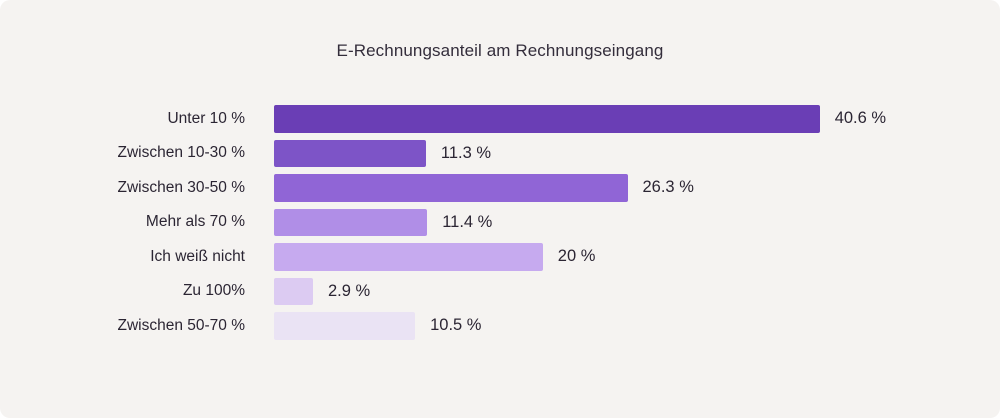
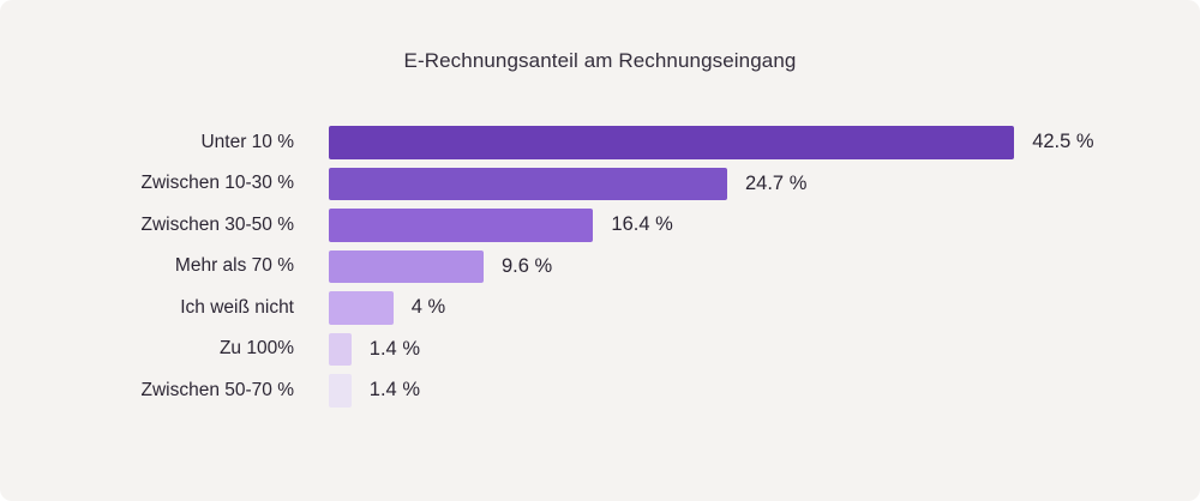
Unter 10 %: 40.6 -> 42.5
Zwischen 10-30 %: 11.3 -> 24.7
Zwischen 30-50 %: 26.3 -> 16.4
Mehr als 70 %: 11.4 -> 9.6
Ich weiß nicht: 20 -> 4
Zu 100%: 2.9 -> 1.4
Zwischen 50-70 %: 10.5 -> 1.4
